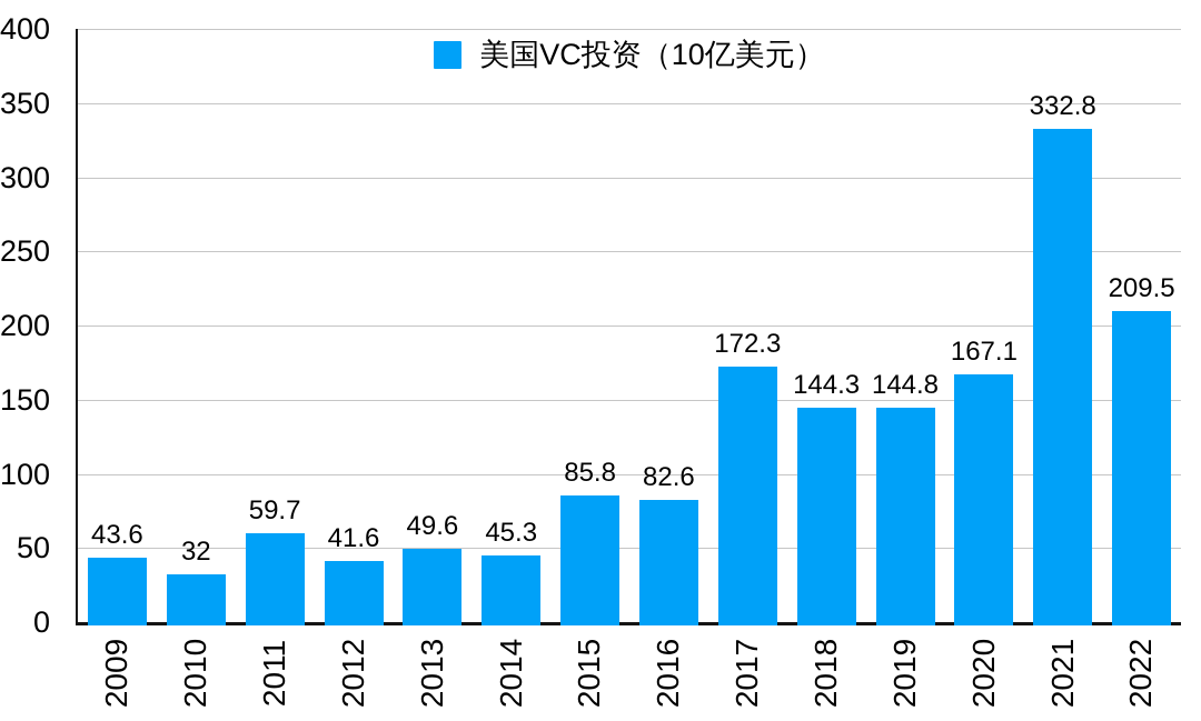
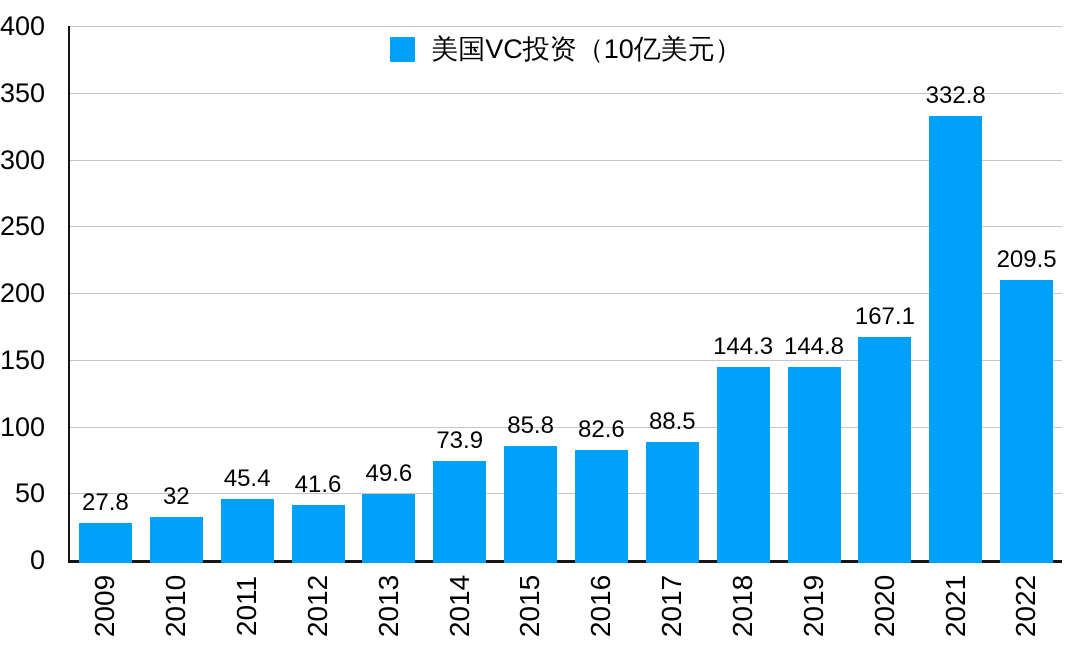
2009: 43.6 -> 27.8
2011: 59.7 -> 45.4
2014: 45.3 -> 73.9
2017: 172.3 -> 88.5
